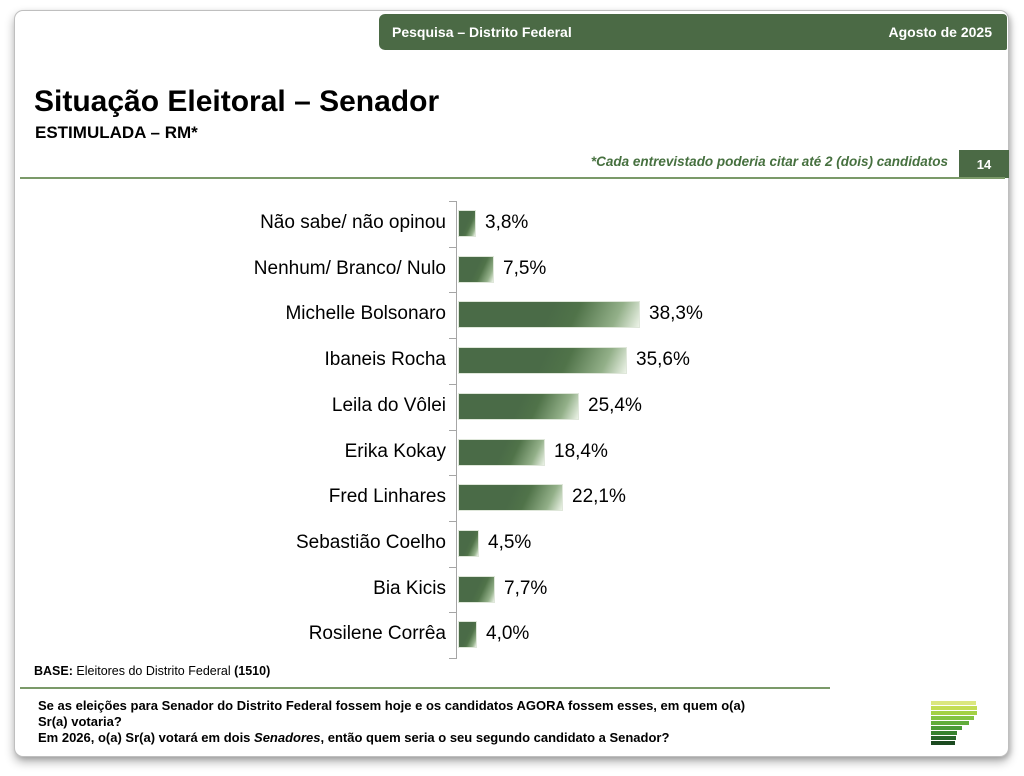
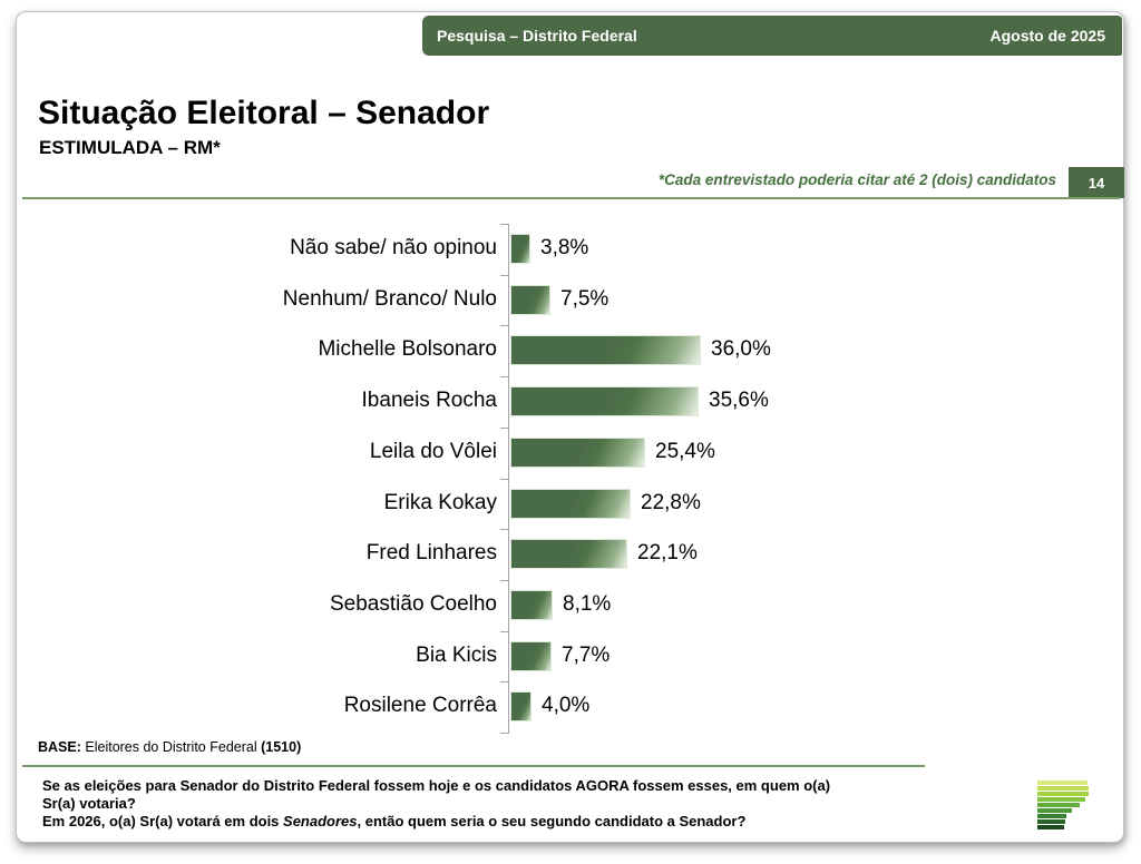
Michelle Bolsonaro: 38,3% -> 36,0%
Erika Kokay: 18,4% -> 22,8%
Sebastião Coelho: 4,5% -> 8,1%
